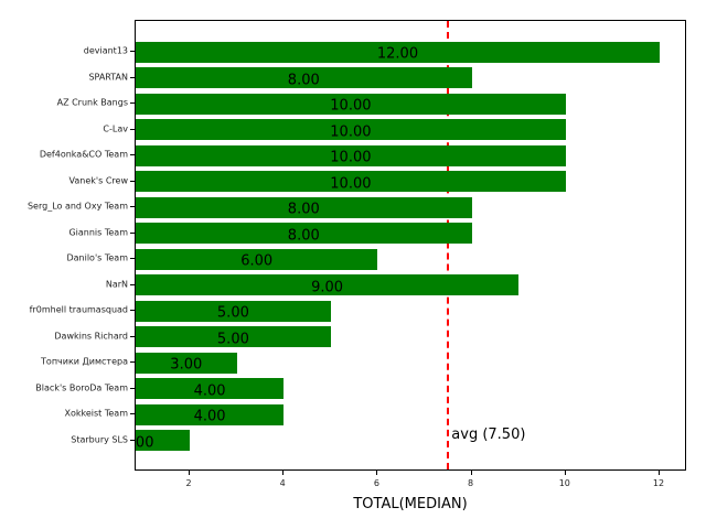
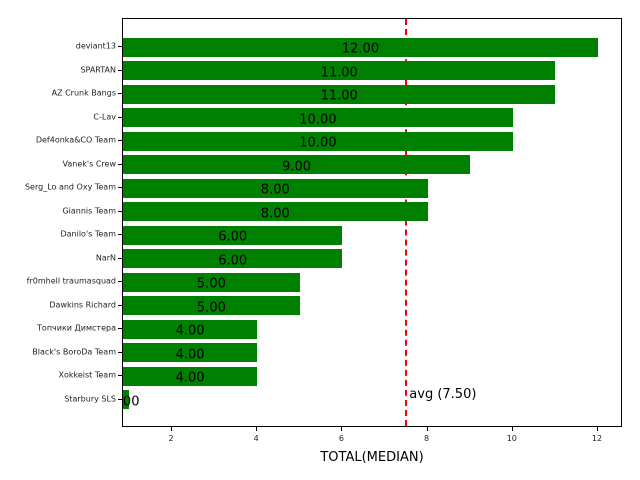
SPARTAN: 8.00 -> 11.00
AZ Crunk Bangs: 10.00 -> 11.00
Vanek's Crew: 10.00 -> 9.00
NarN: 9.00 -> 6.00
Топчики Димстера: 3.00 -> 4.00
Starbury SLS: 2.00 -> 1.00
